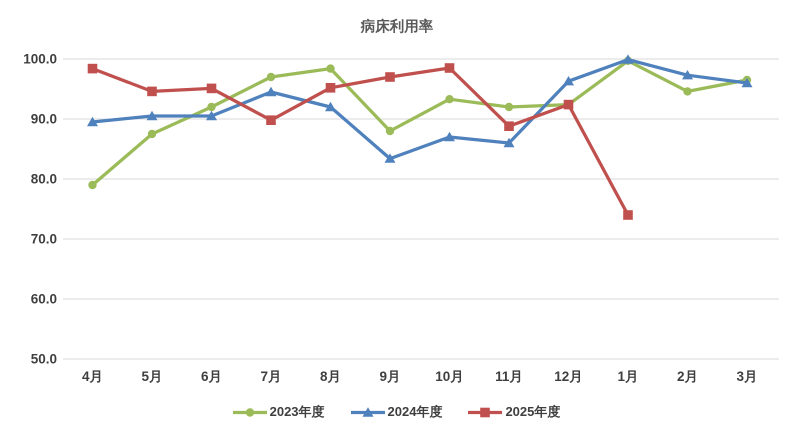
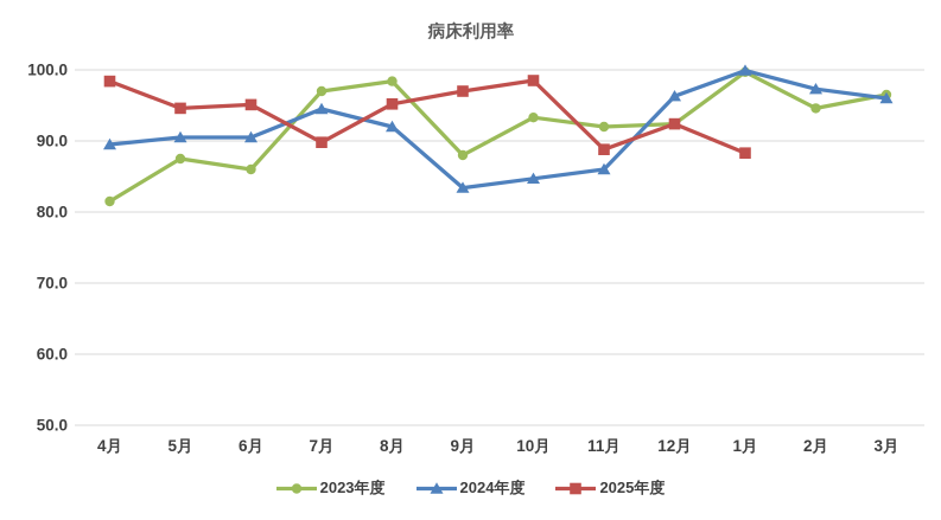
2023年度/4月: 79 -> 82
2023年度/6月: 92 -> 86
2024年度/10月: 87 -> 85
2025年度/1月: 74 -> 88
